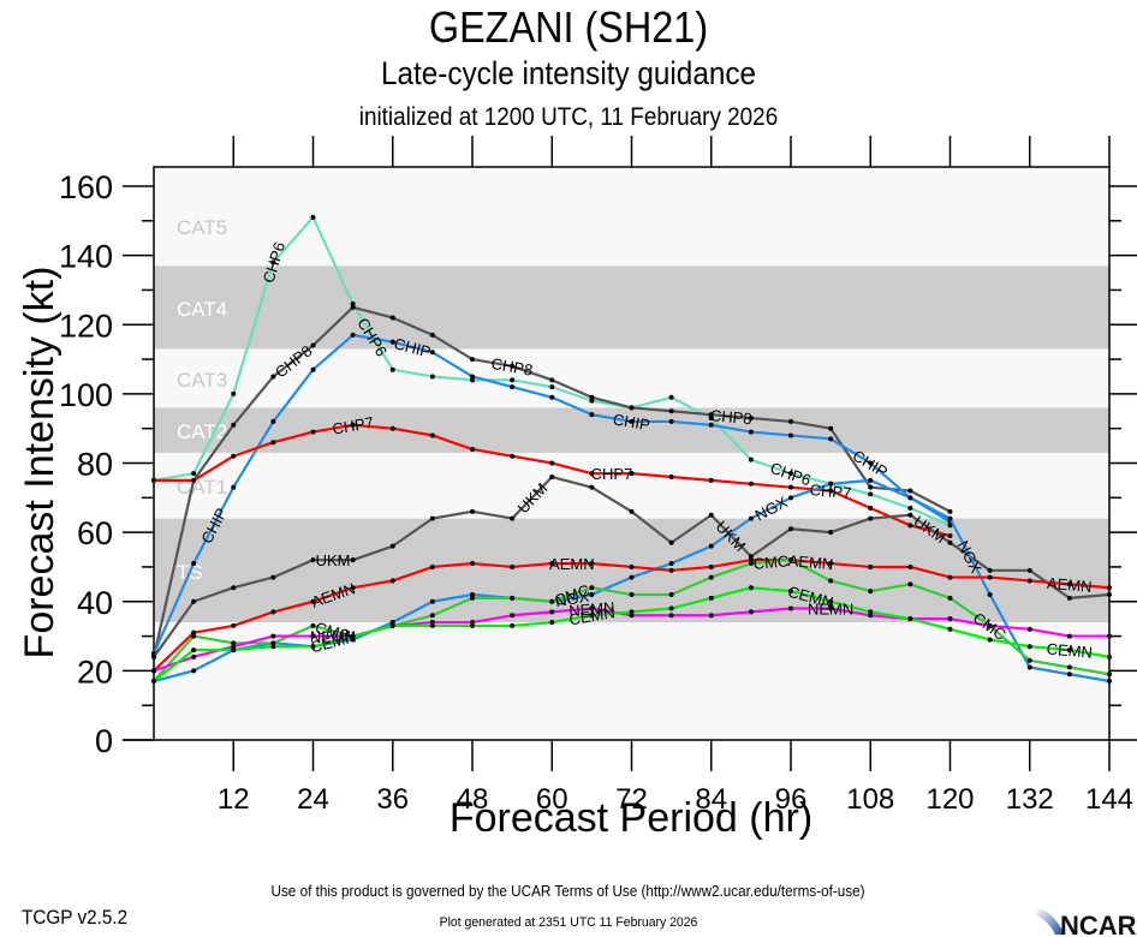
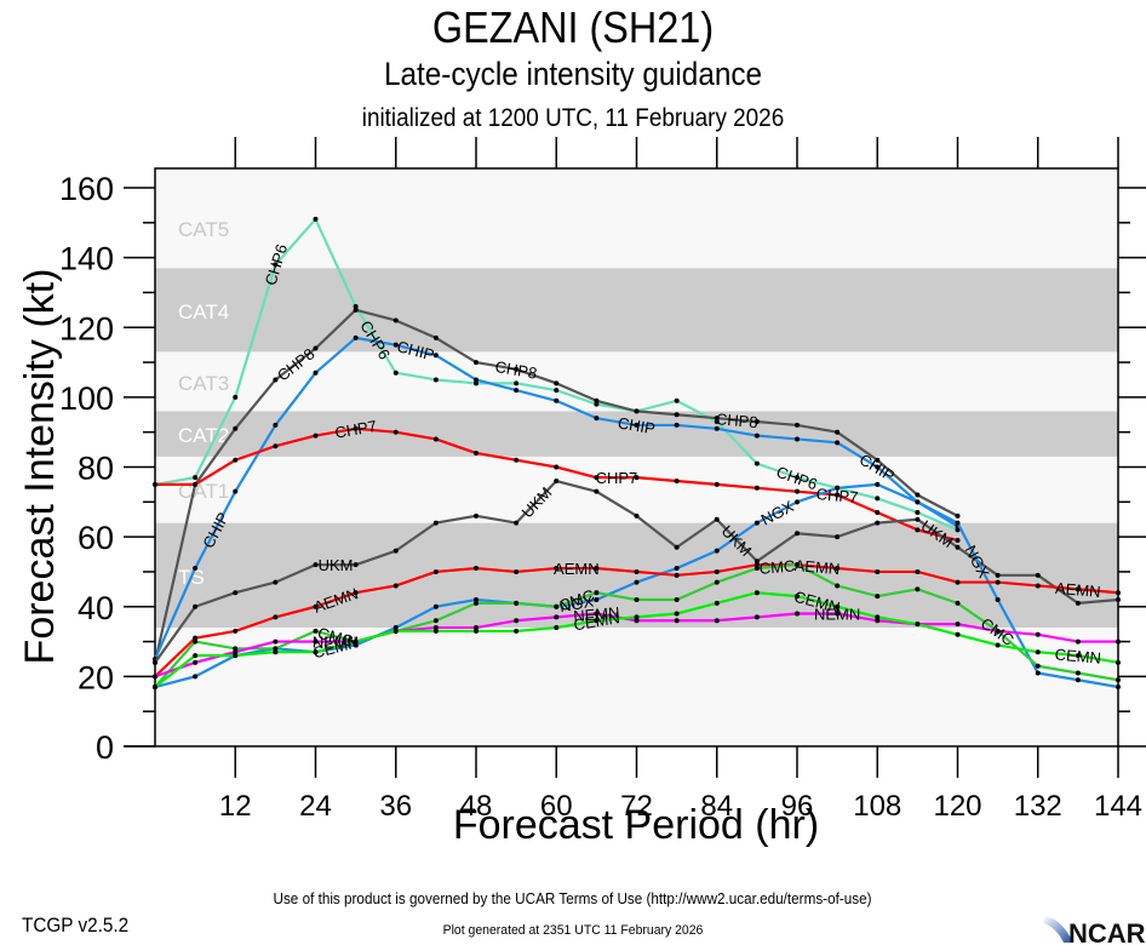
CHP8/108: 73 -> 82
